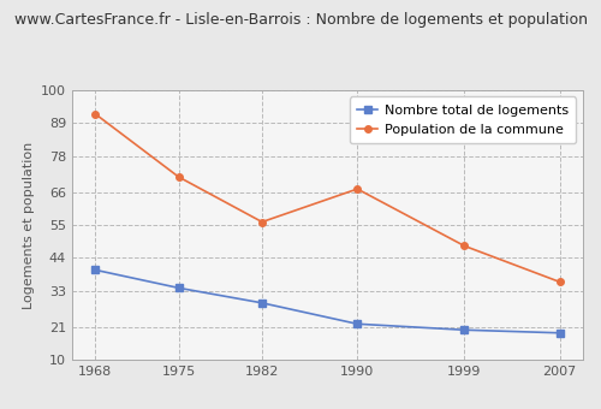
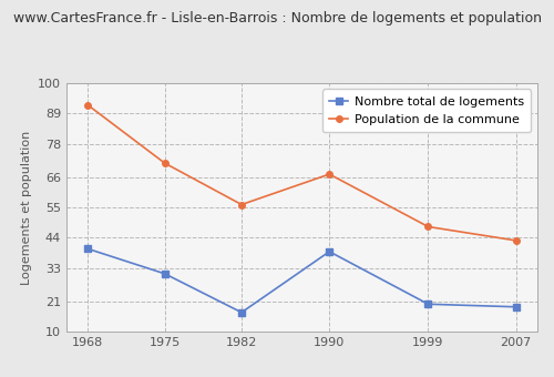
Nombre total de logements/1975: 34 -> 31
Nombre total de logements/1982: 29 -> 17
Nombre total de logements/1990: 22 -> 39
Population de la commune/2007: 36 -> 43
